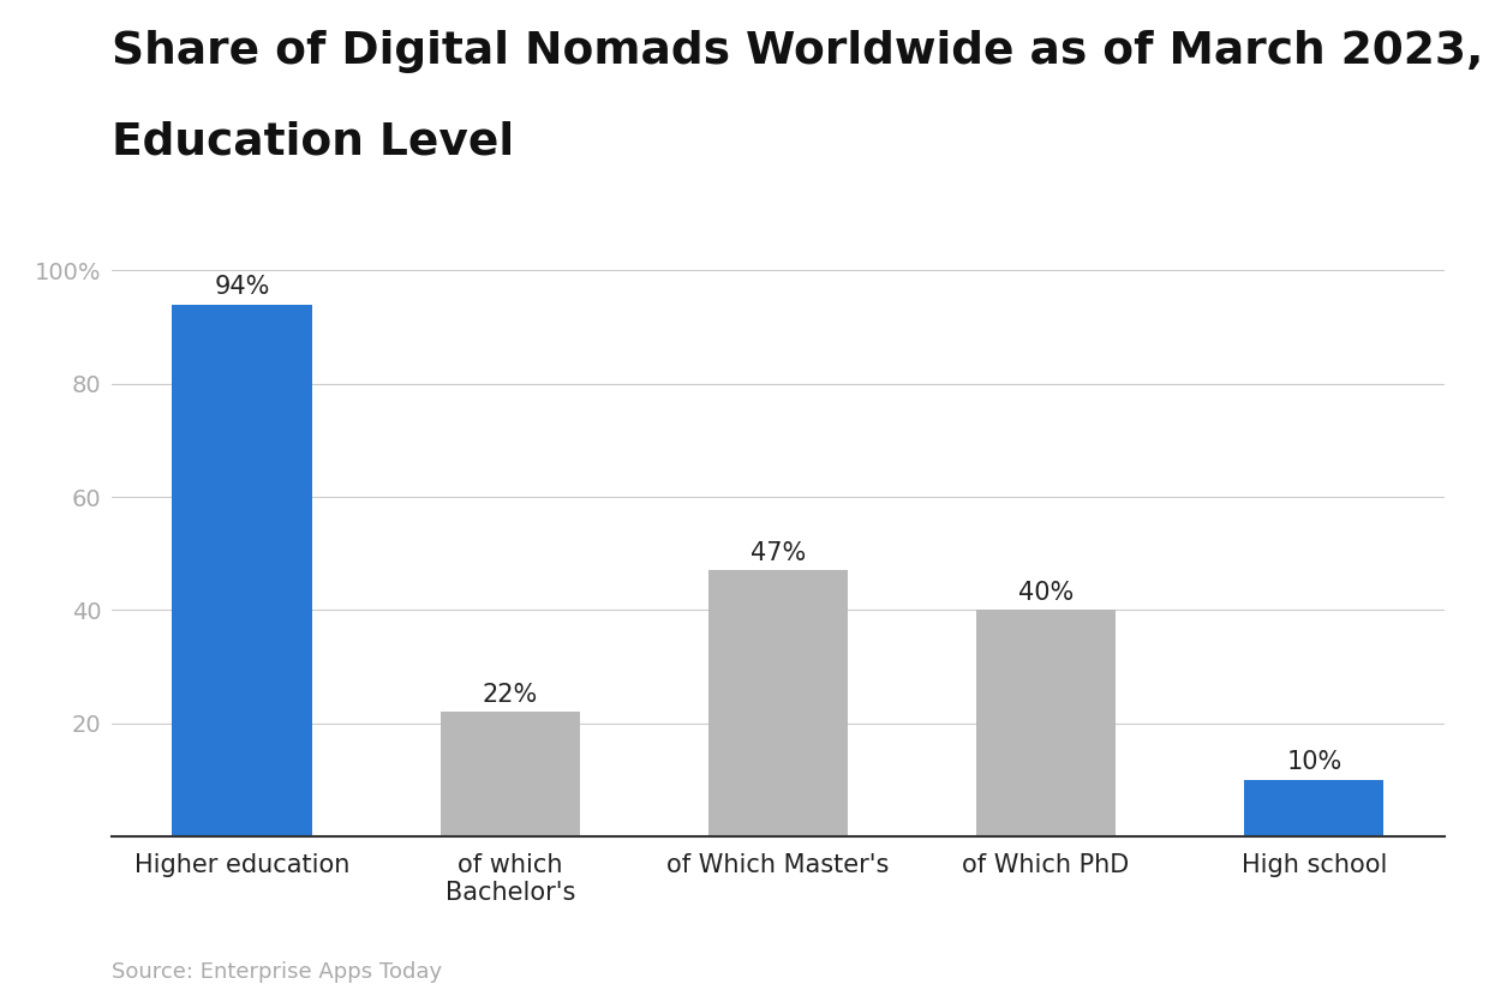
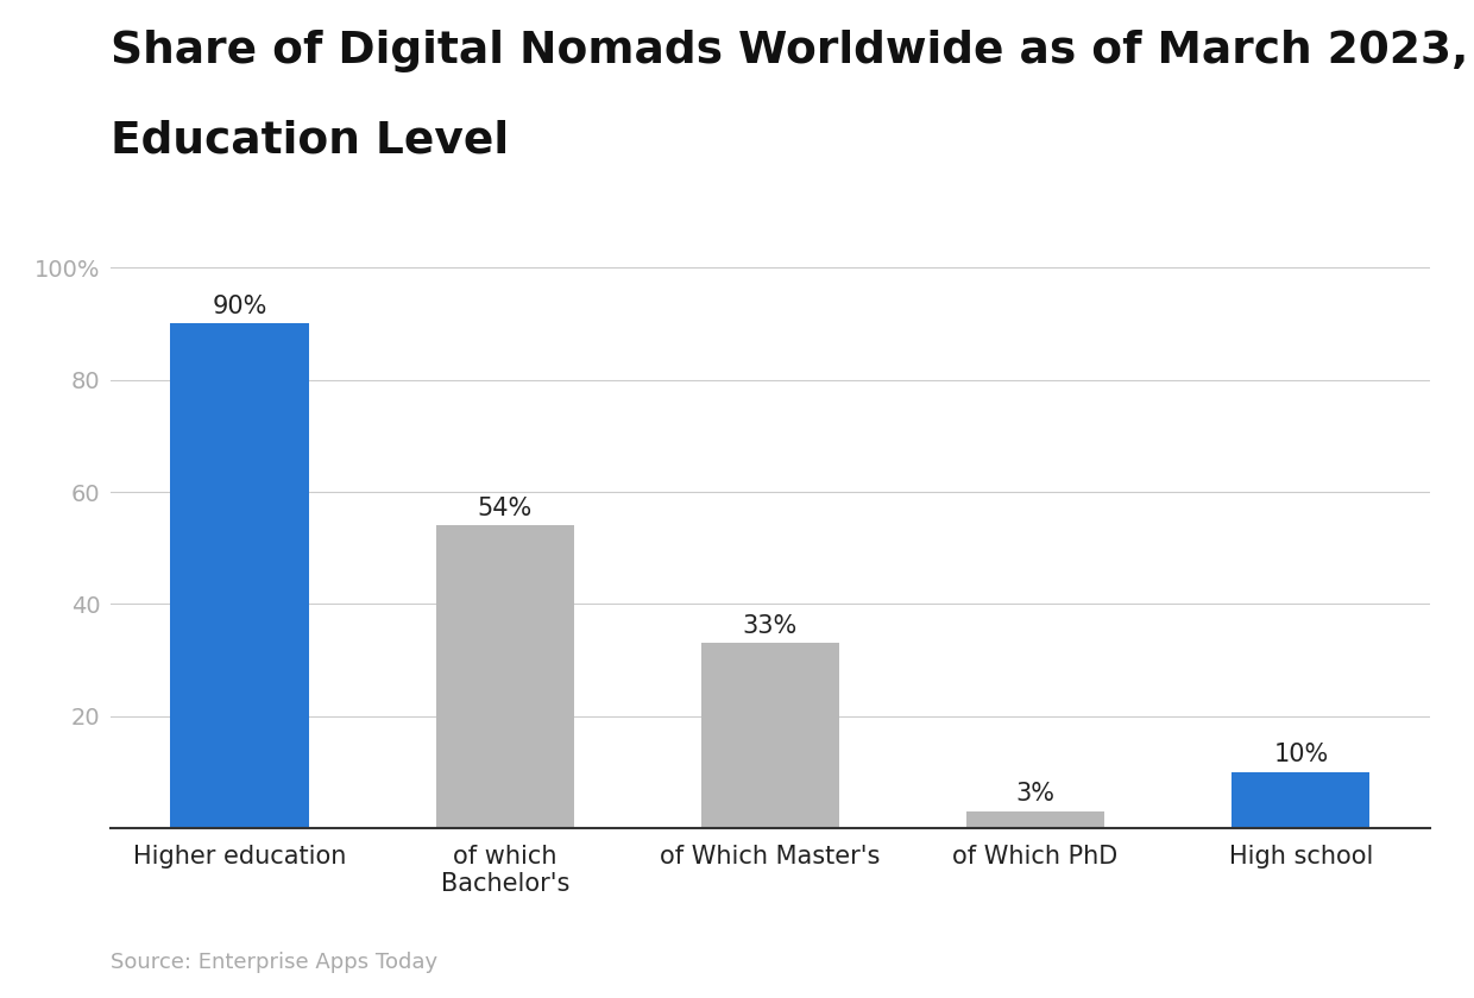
Higher education: 94% -> 90%
of which Bachelor's: 22% -> 54%
of Which Master's: 47% -> 33%
of Which PhD: 40% -> 3%
